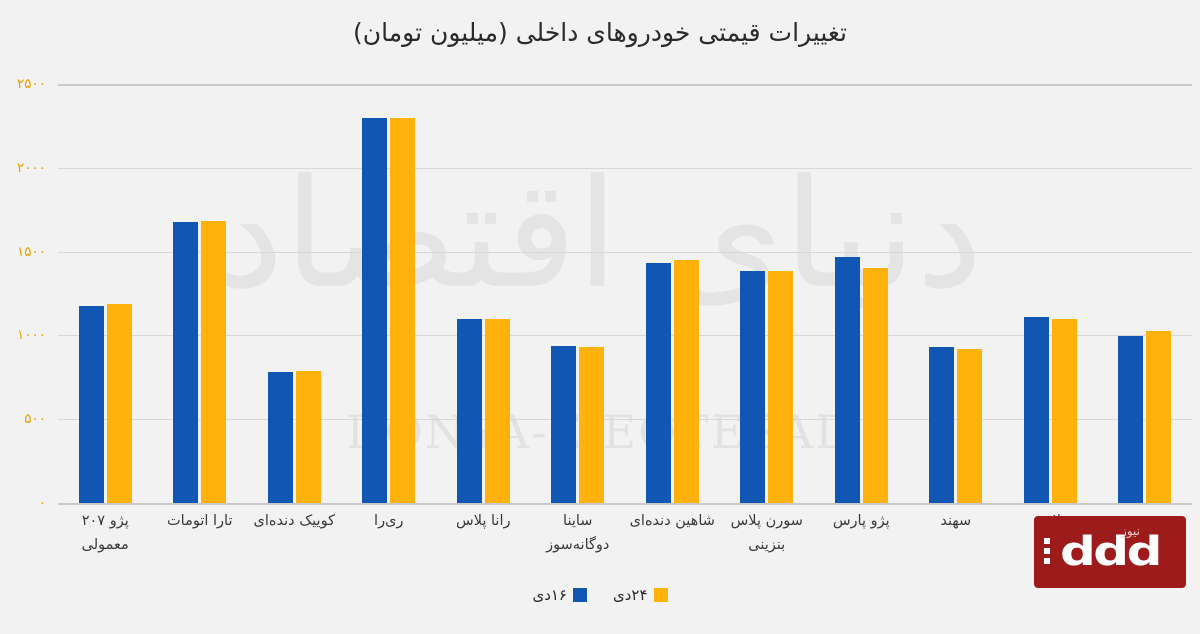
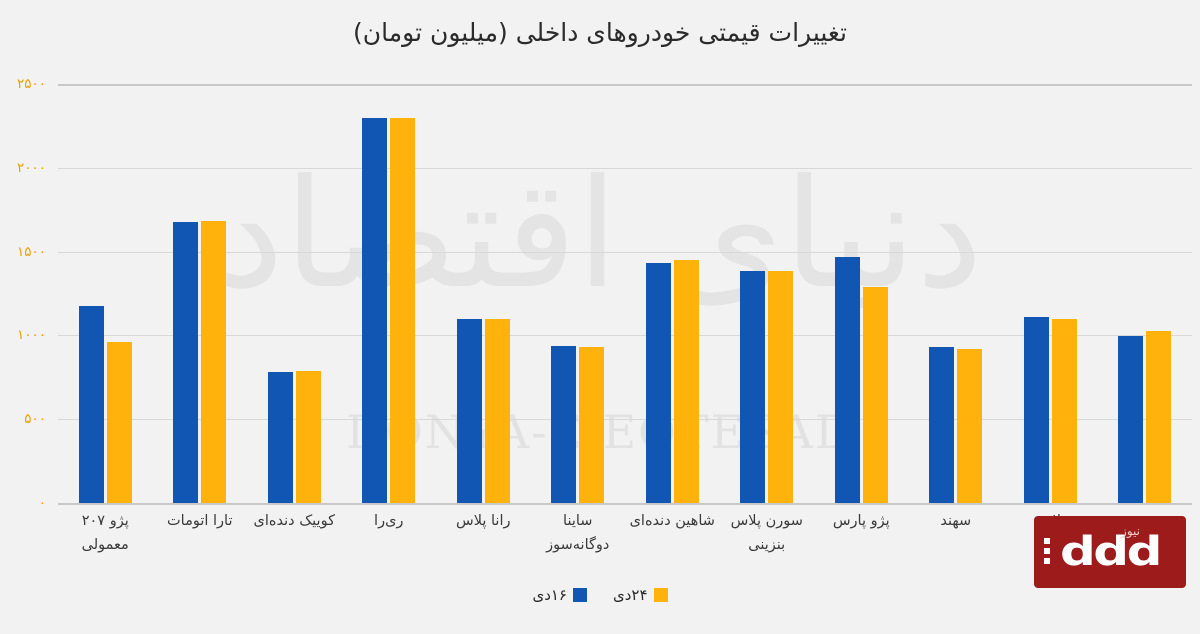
۲۴دی/پژو ۲۰۷ معمولی: 1190 -> 960
۲۴دی/پژو پارس: 1400 -> 1290
